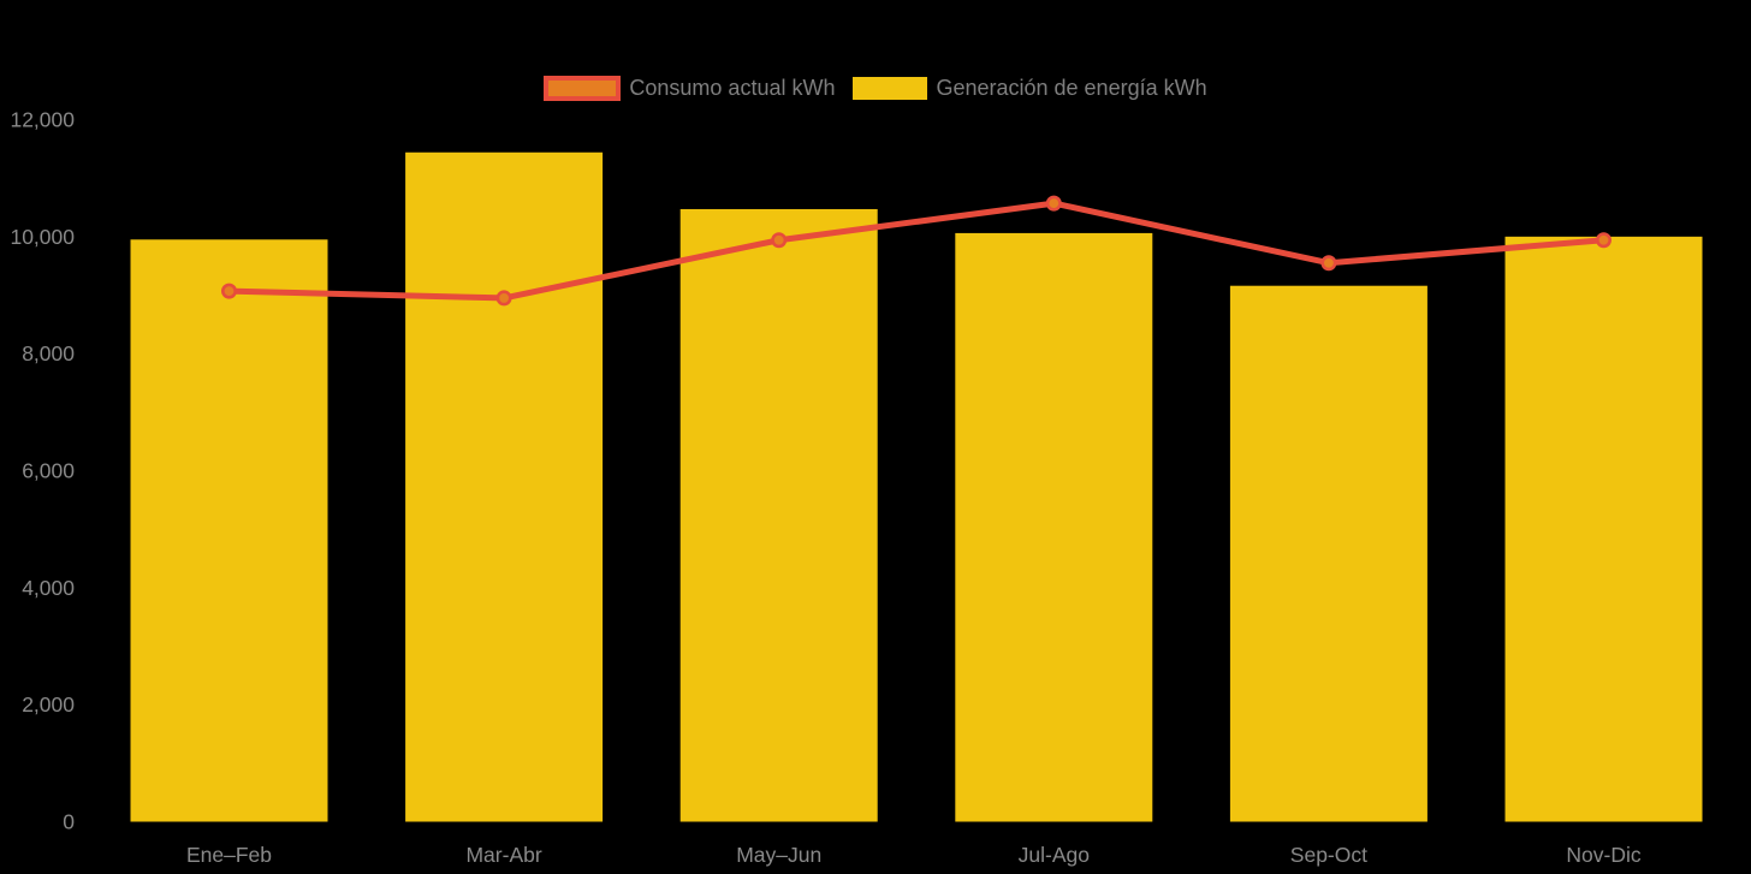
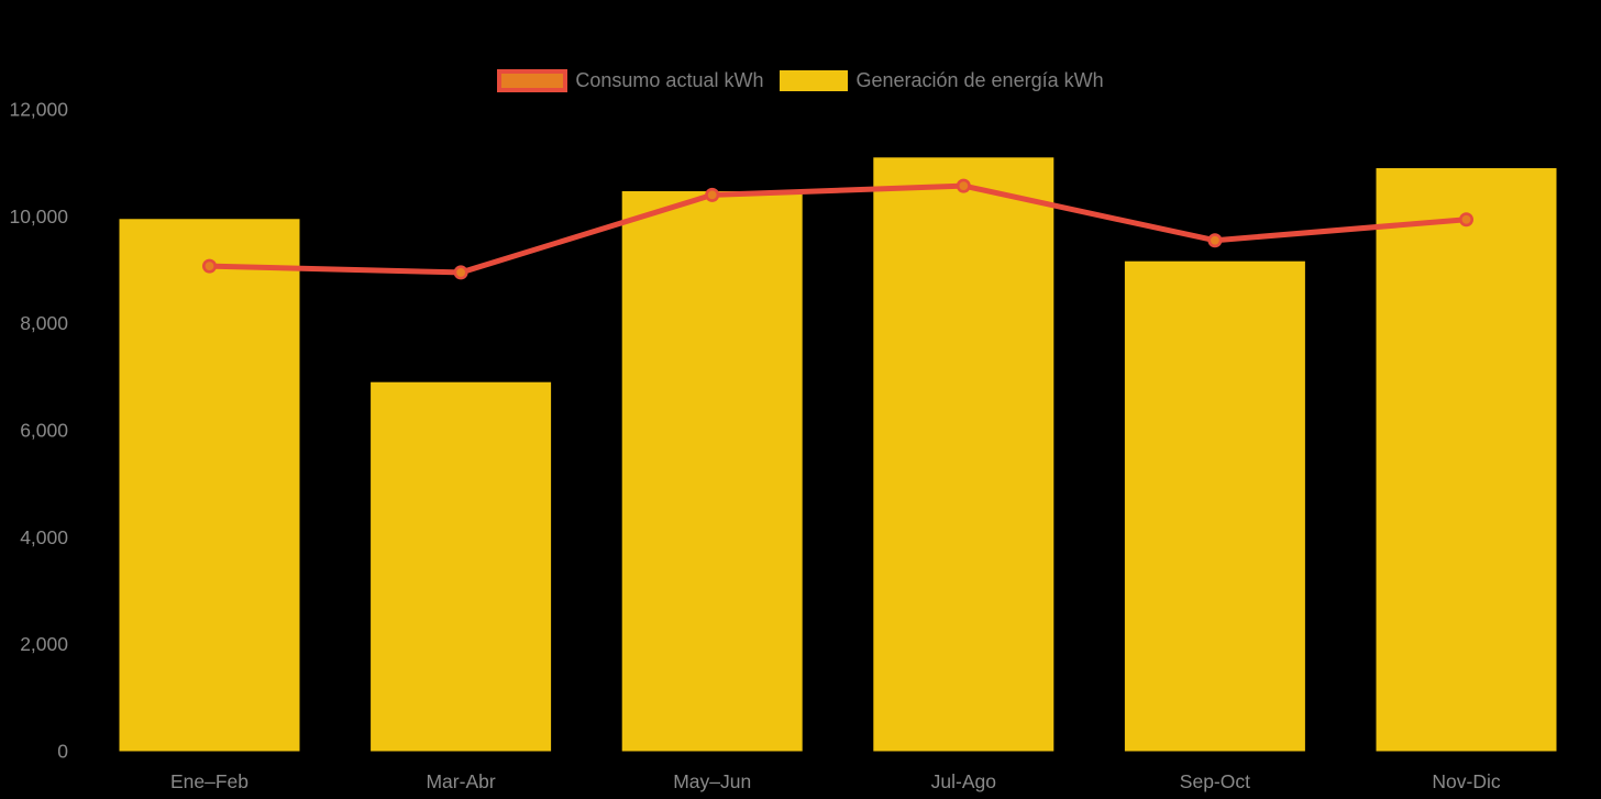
Generación de energía kWh/Mar-Abr: 11400 -> 6900
Consumo actual kWh/May–Jun: 9900 -> 10400
Generación de energía kWh/Jul-Ago: 10100 -> 11100
Generación de energía kWh/Nov-Dic: 10000 -> 10900
